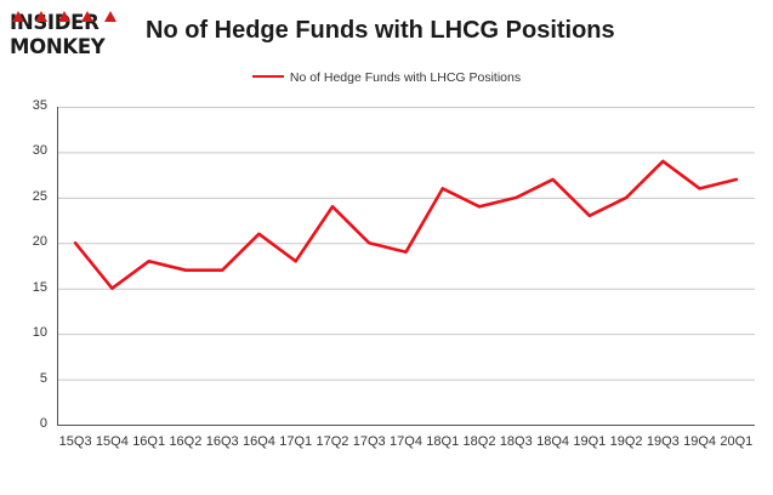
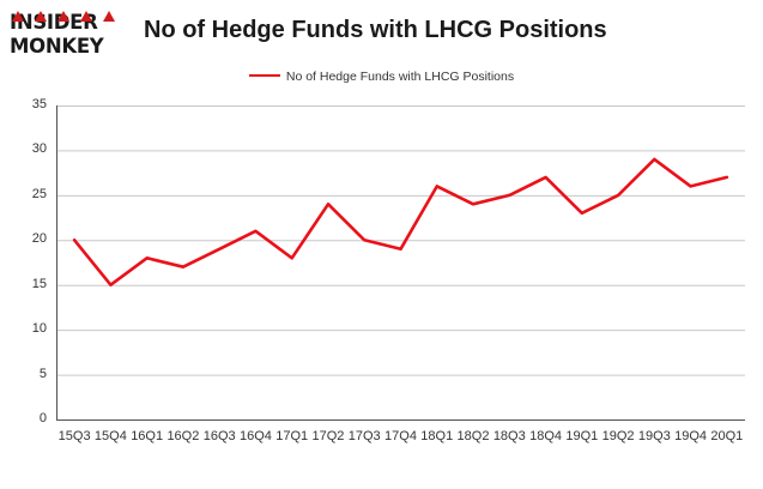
16Q3: 17 -> 19
